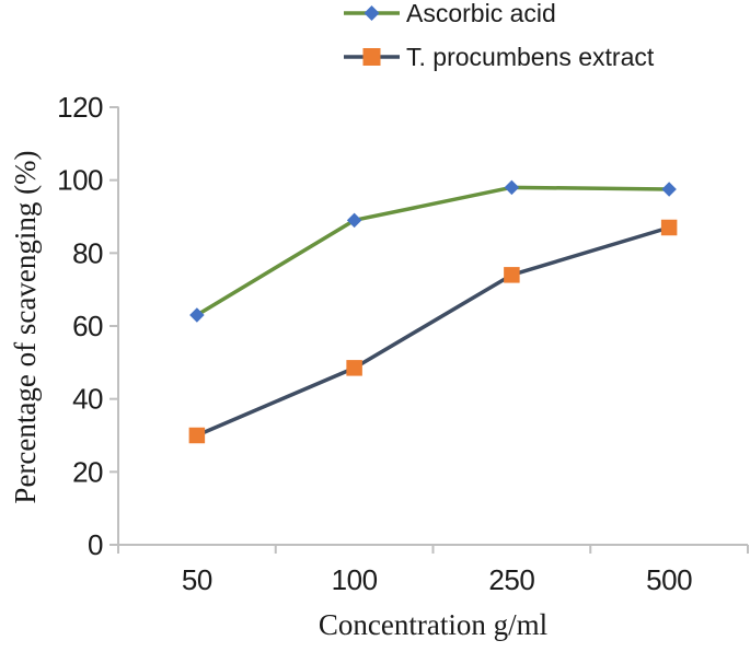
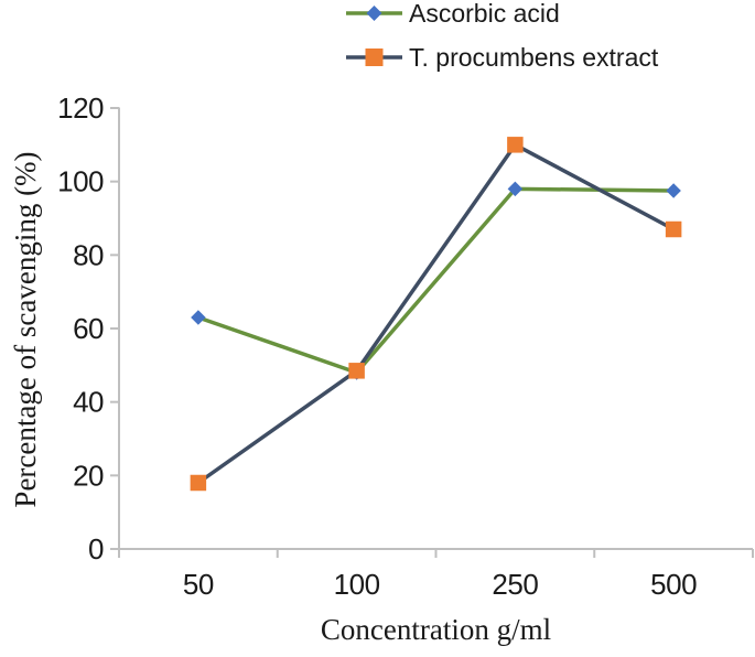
T. procumbens extract/50: 30 -> 18
Ascorbic acid/100: 89 -> 48
T. procumbens extract/250: 74 -> 110
